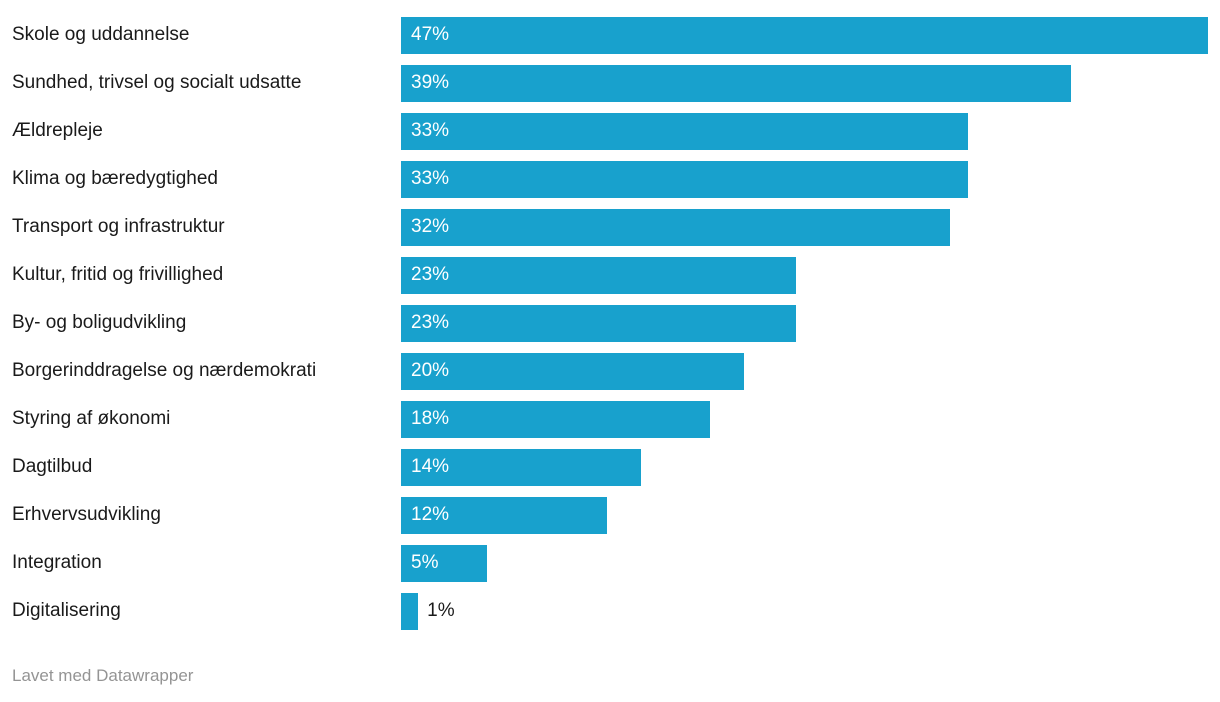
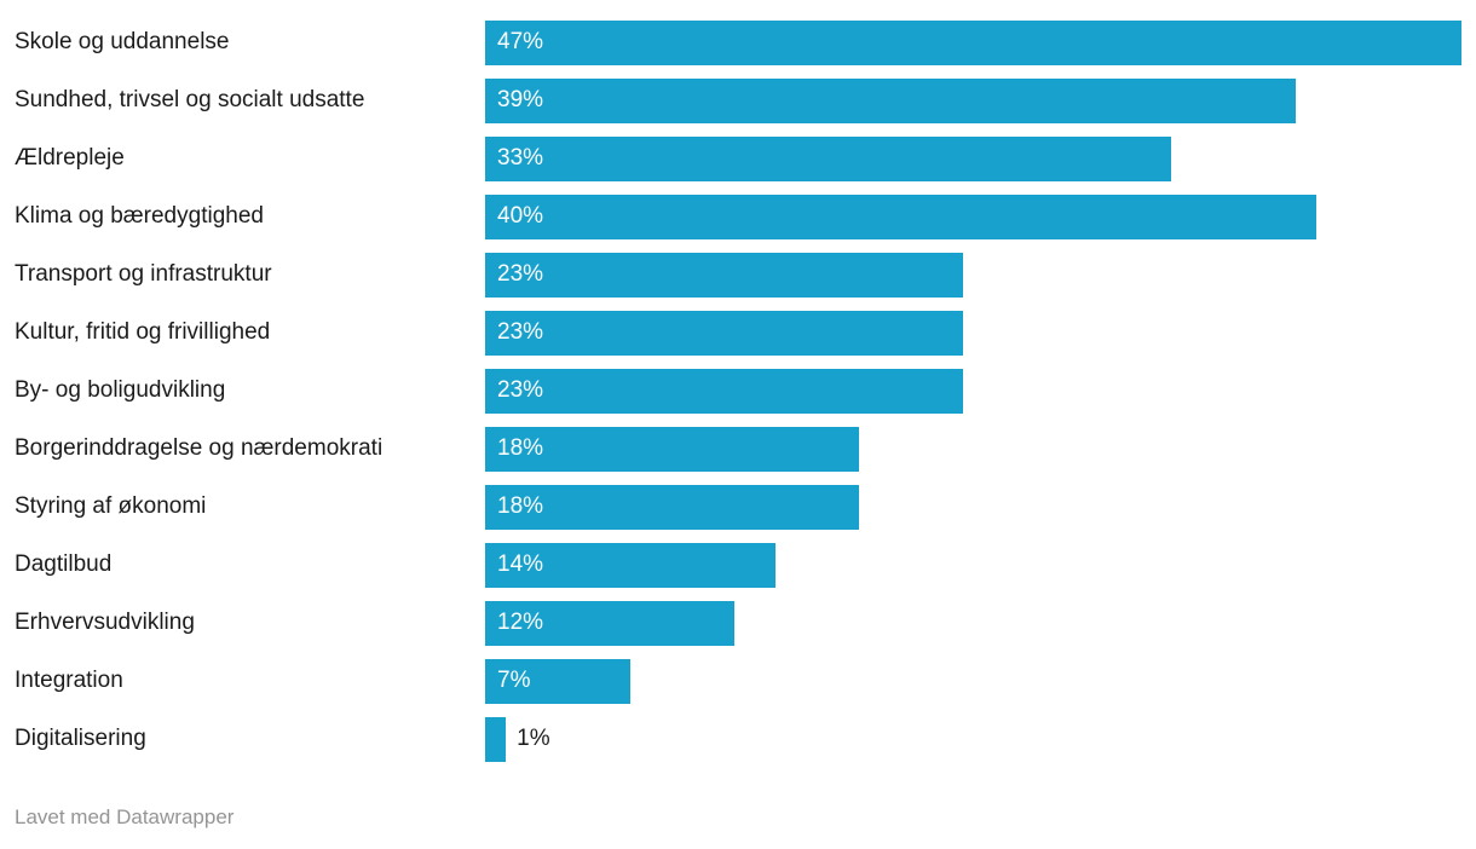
Klima og bæredygtighed: 33% -> 40%
Transport og infrastruktur: 32% -> 23%
Borgerinddragelse og nærdemokrati: 20% -> 18%
Integration: 5% -> 7%
